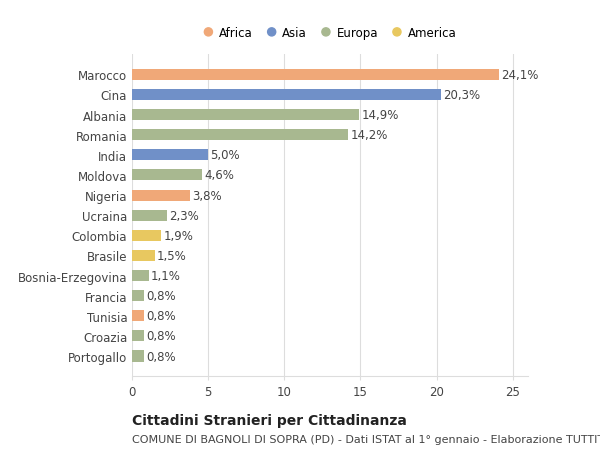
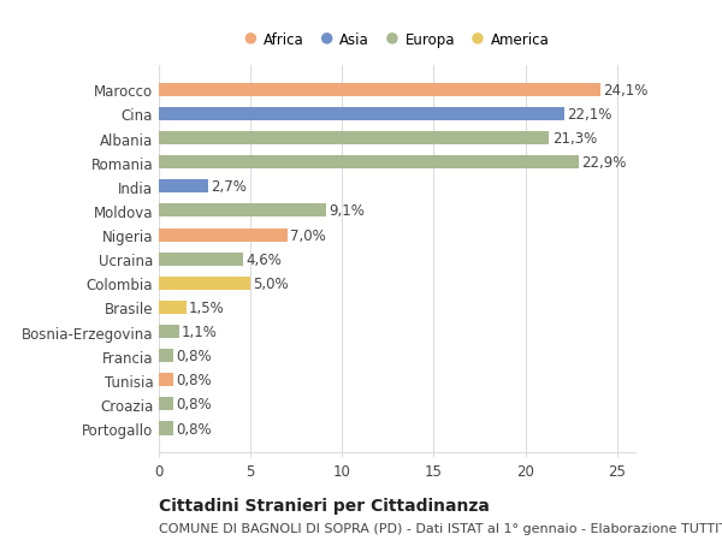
Cina: 20,3% -> 22,1%
Albania: 14,9% -> 21,3%
Romania: 14,2% -> 22,9%
India: 5,0% -> 2,7%
Moldova: 4,6% -> 9,1%
Nigeria: 3,8% -> 7,0%
Ucraina: 2,3% -> 4,6%
Colombia: 1,9% -> 5,0%
